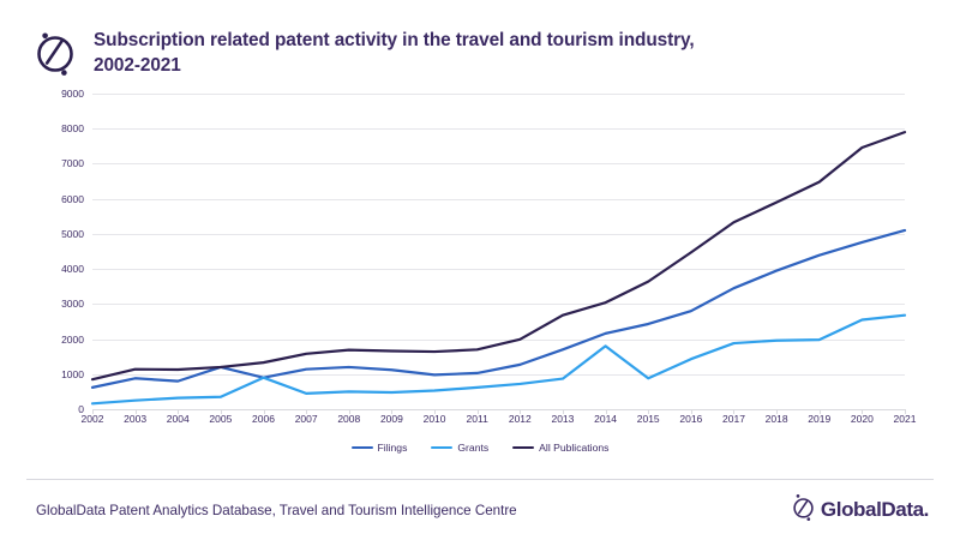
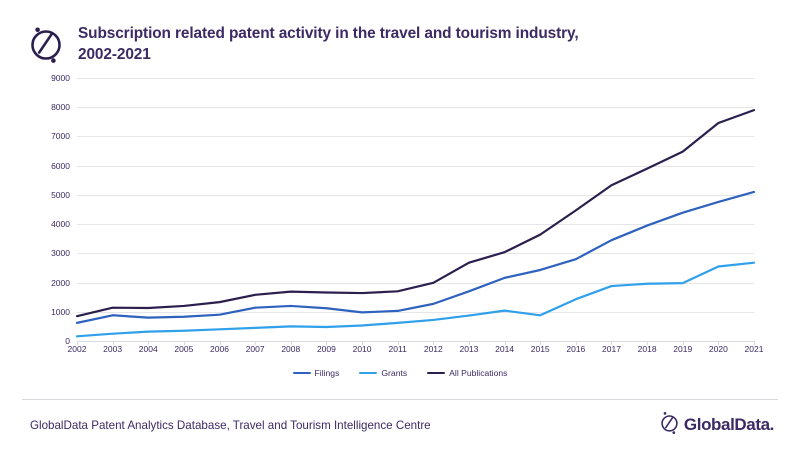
Filings/2005: 1200 -> 800
Grants/2006: 900 -> 400
Grants/2014: 1800 -> 1000
